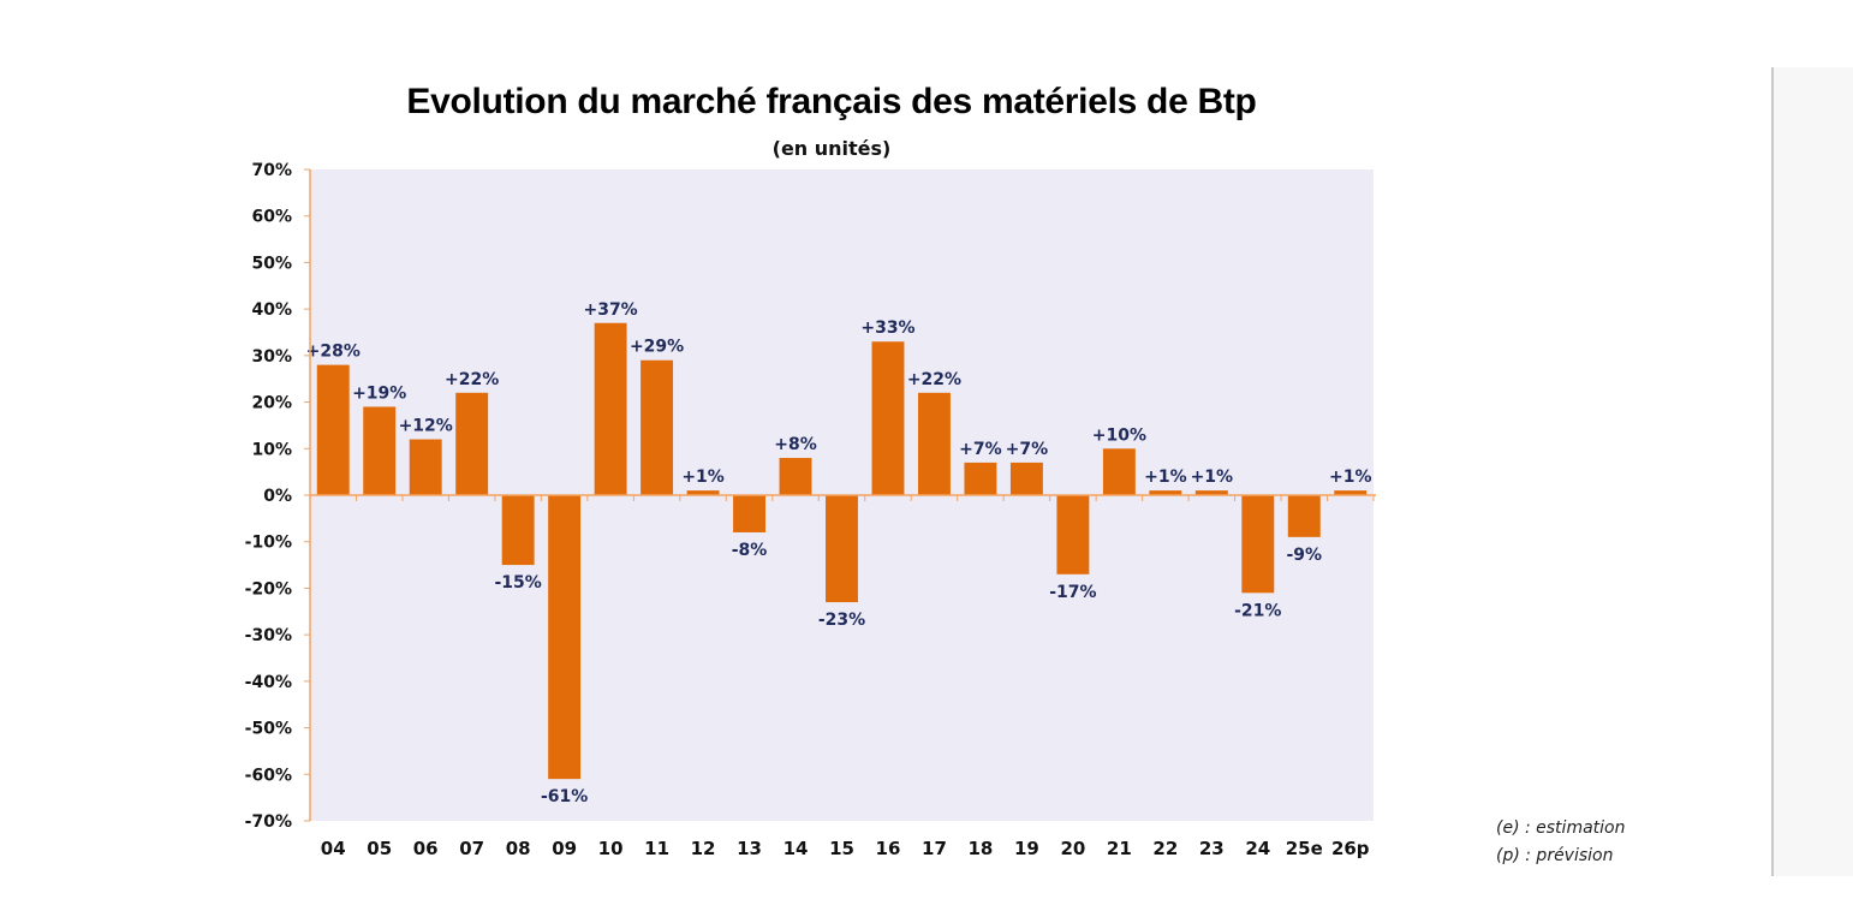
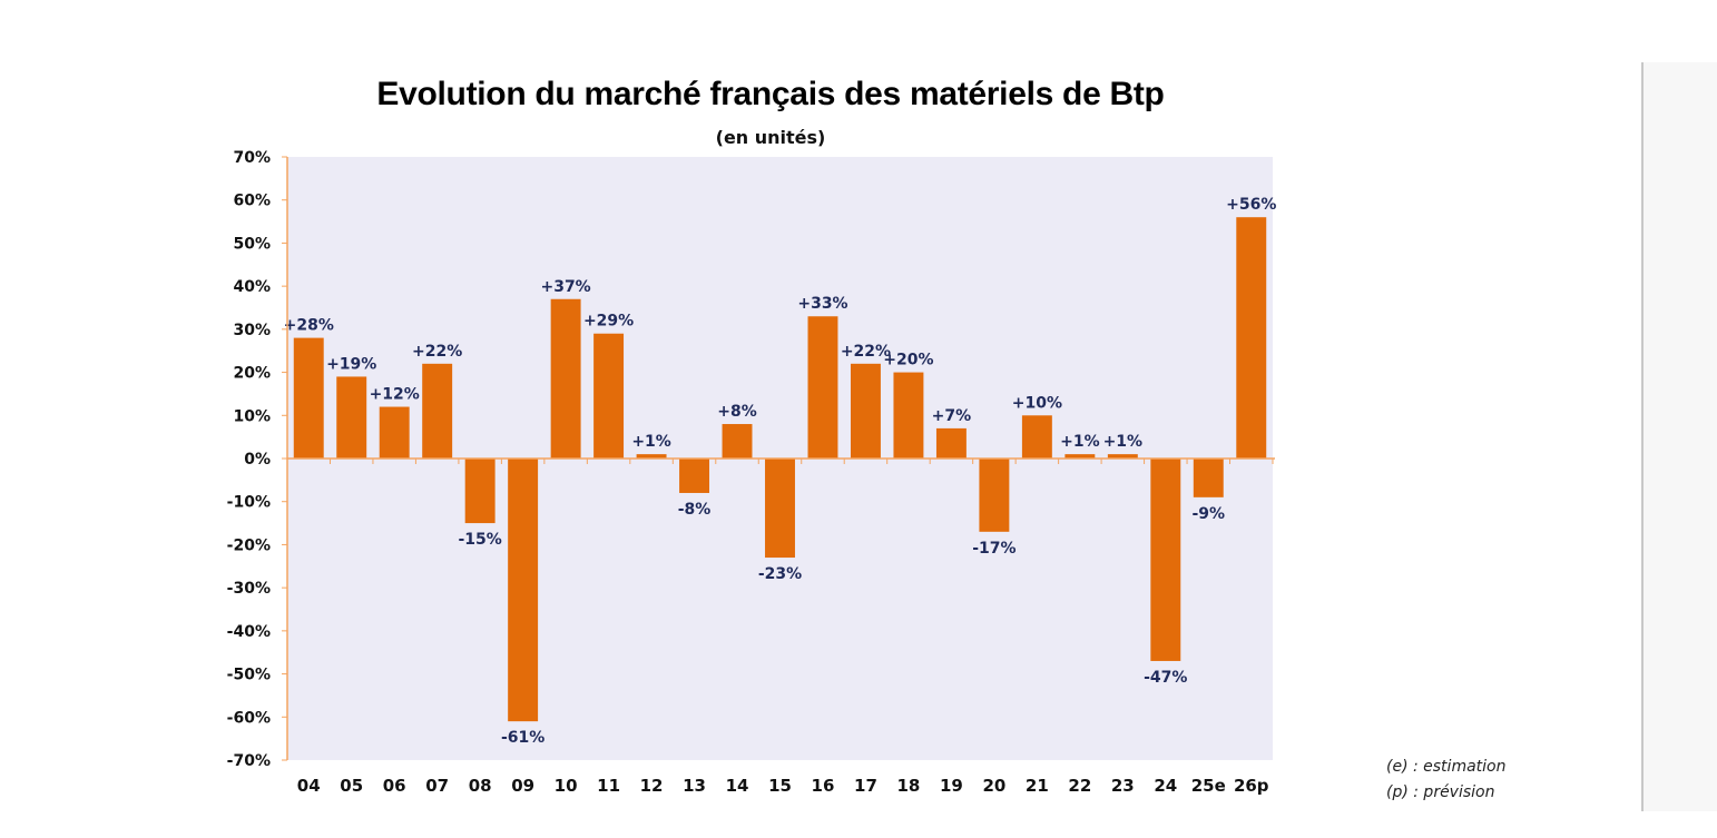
18: +7% -> +20%
24: -21% -> -47%
26p: +1% -> +56%
